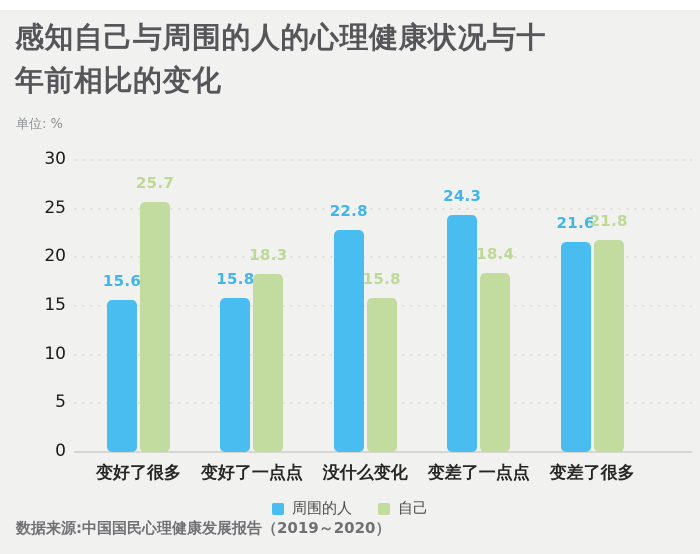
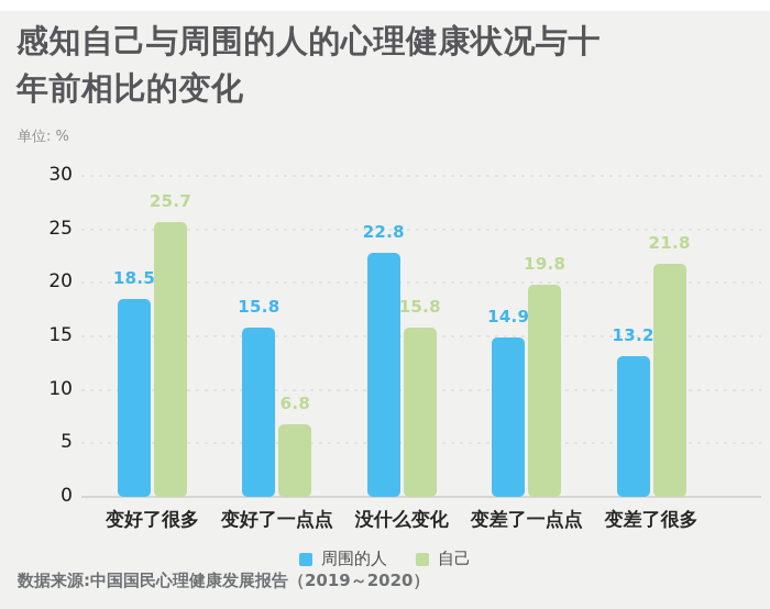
周围的人/变好了很多: 15.6 -> 18.5
自己/变好了一点点: 18.3 -> 6.8
周围的人/变差了一点点: 24.3 -> 14.9
自己/变差了一点点: 18.4 -> 19.8
周围的人/变差了很多: 21.6 -> 13.2
